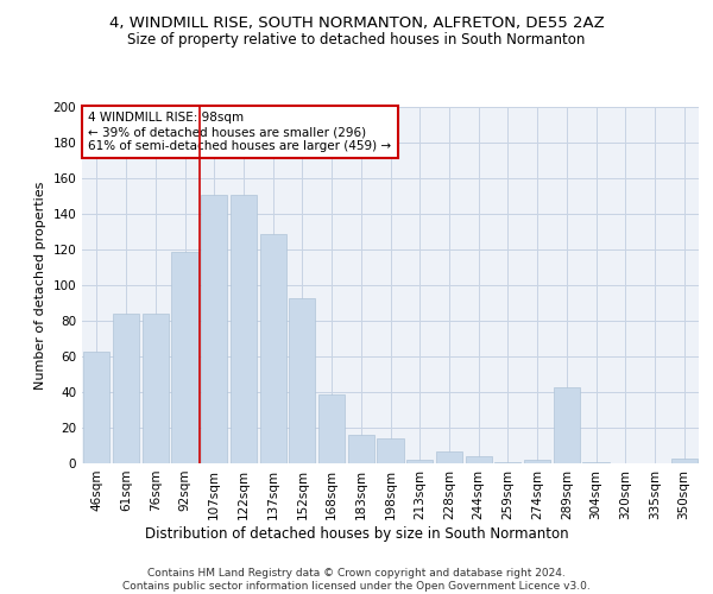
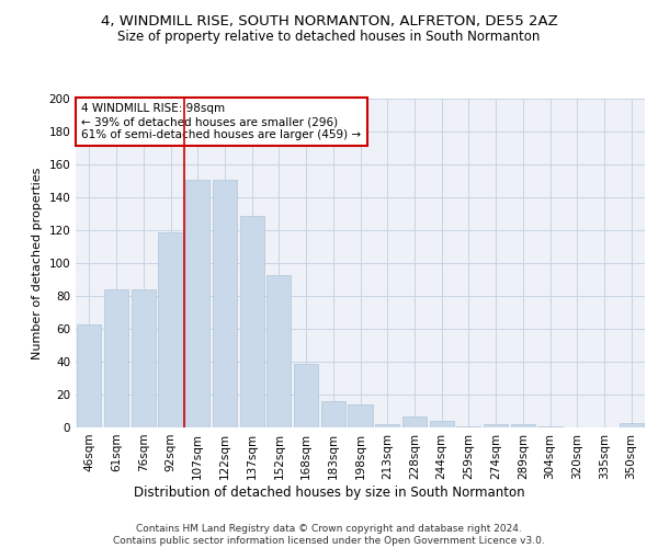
289sqm: 43 -> 2
